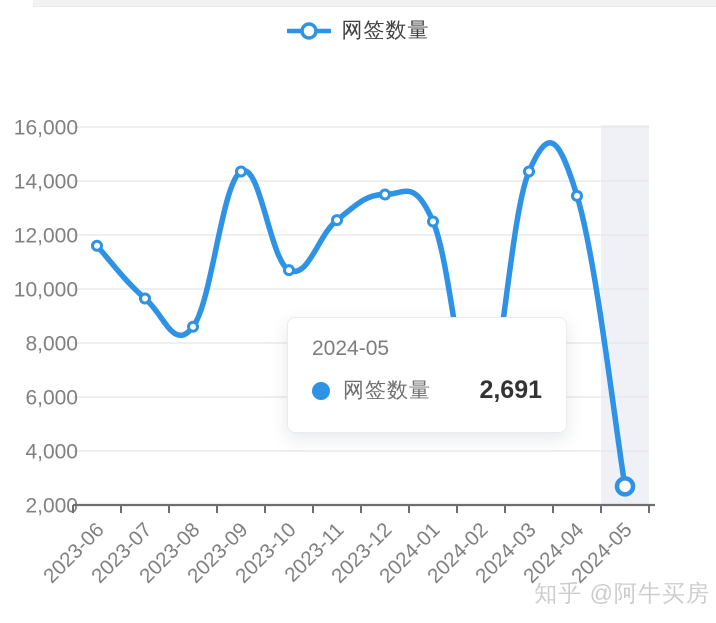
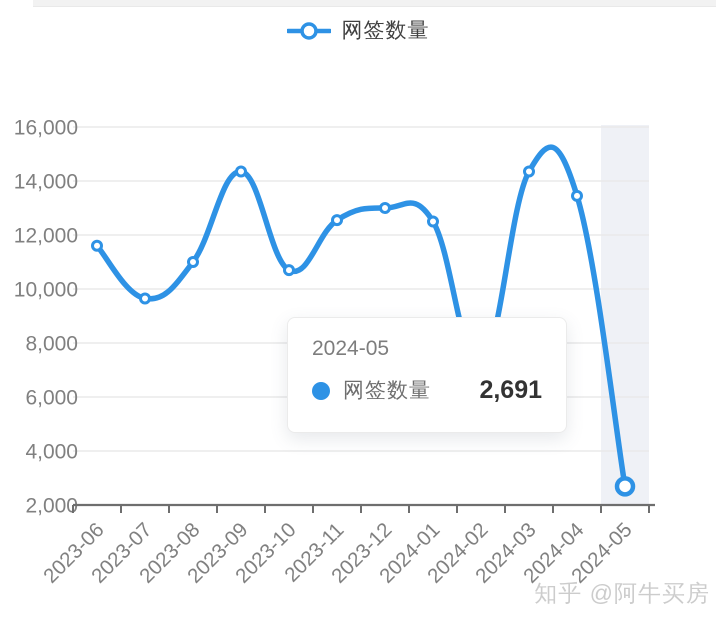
2023-08: 8600 -> 11000
2023-12: 13500 -> 13000
2024-02: 5300 -> 7200
